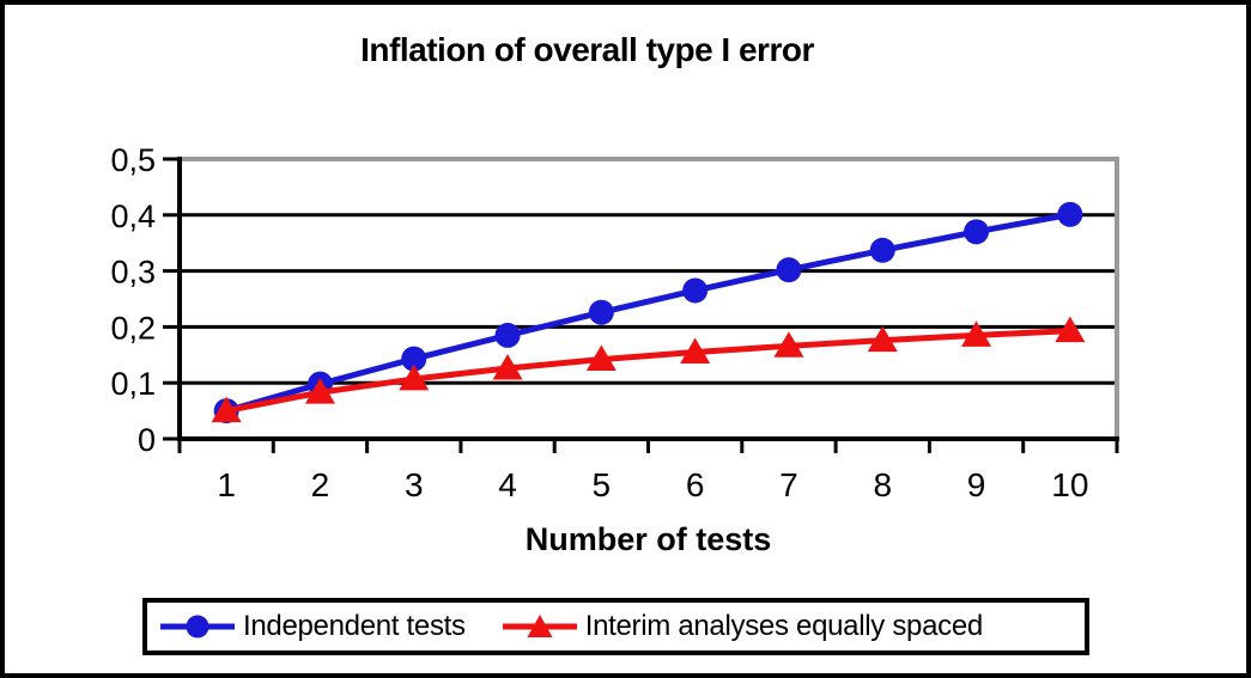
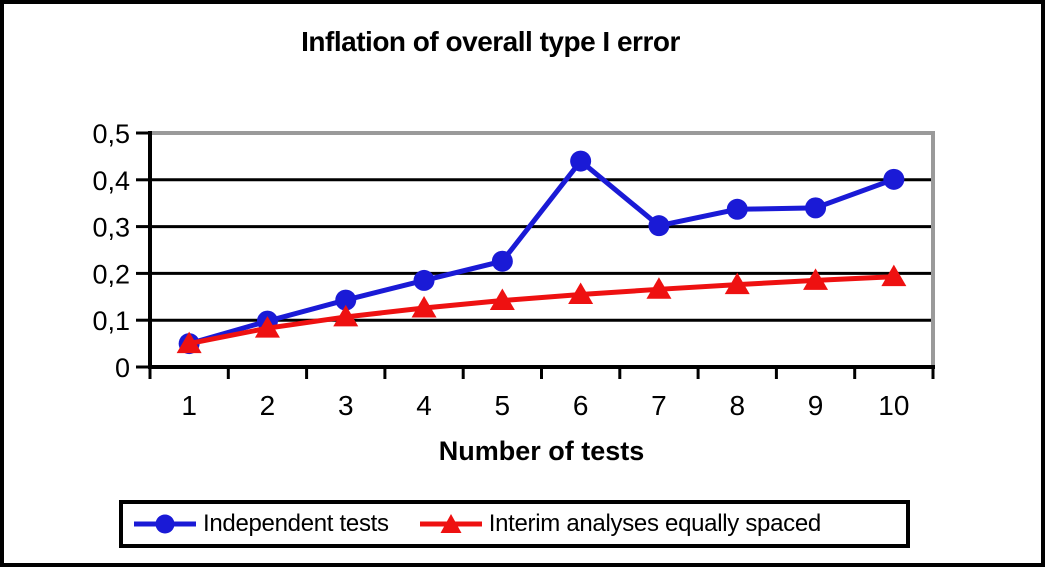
Independent tests/6: 0,27 -> 0,44
Independent tests/9: 0,37 -> 0,34
